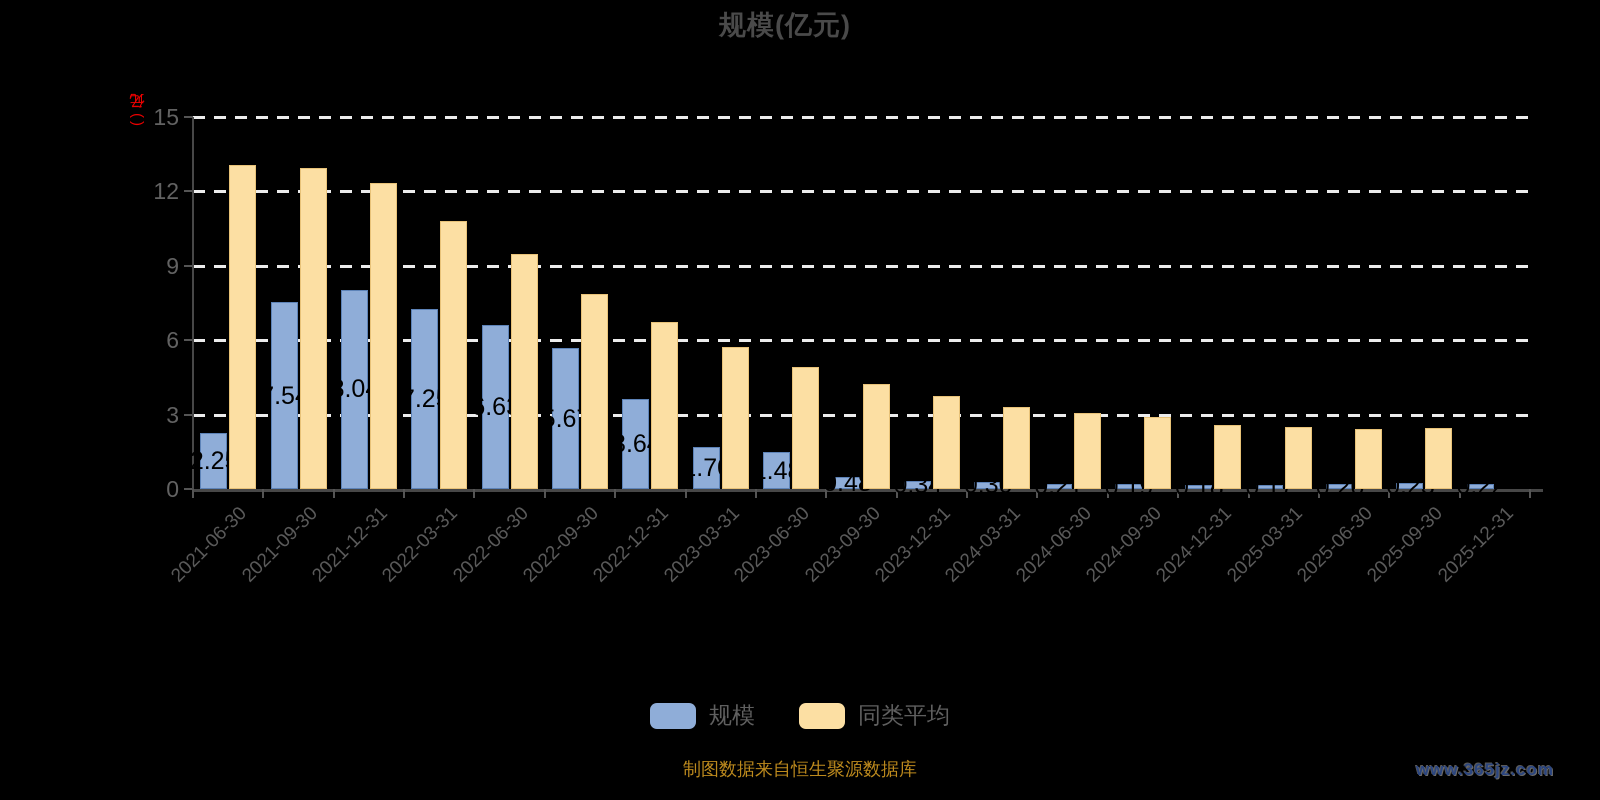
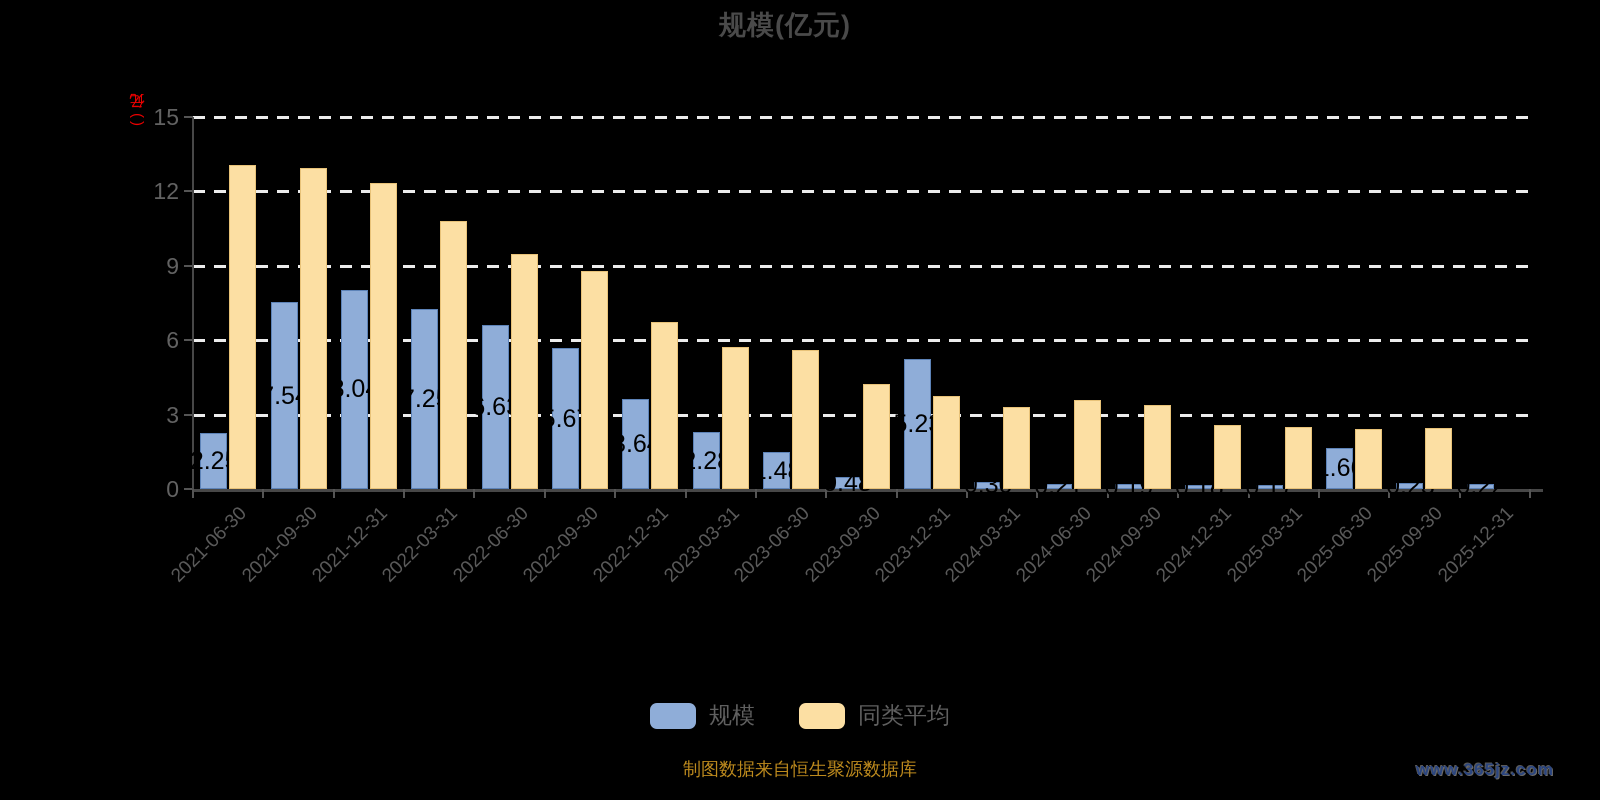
同类平均/2022-09-30: 7.9 -> 8.8
规模/2023-03-31: 1.70 -> 2.28
同类平均/2023-06-30: 4.9 -> 5.6
规模/2023-12-31: 0.34 -> 5.23
同类平均/2024-06-30: 3.1 -> 3.6
同类平均/2024-09-30: 2.9 -> 3.4
规模/2025-06-30: 0.20 -> 1.66
